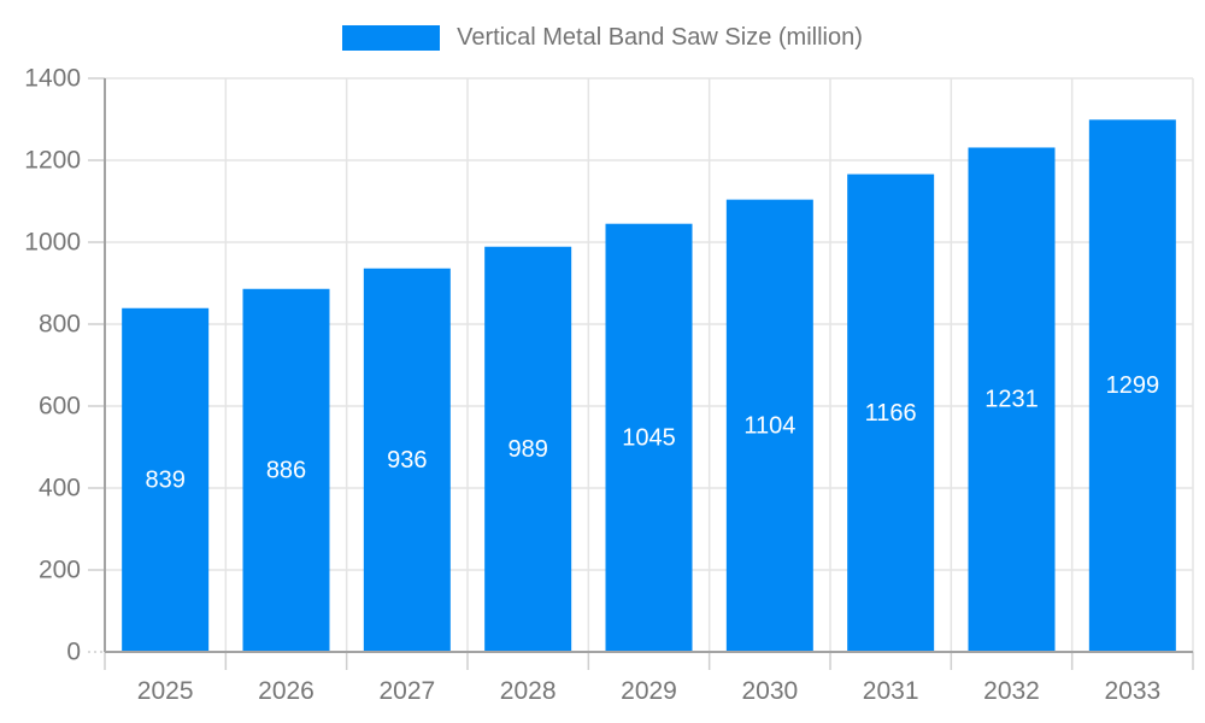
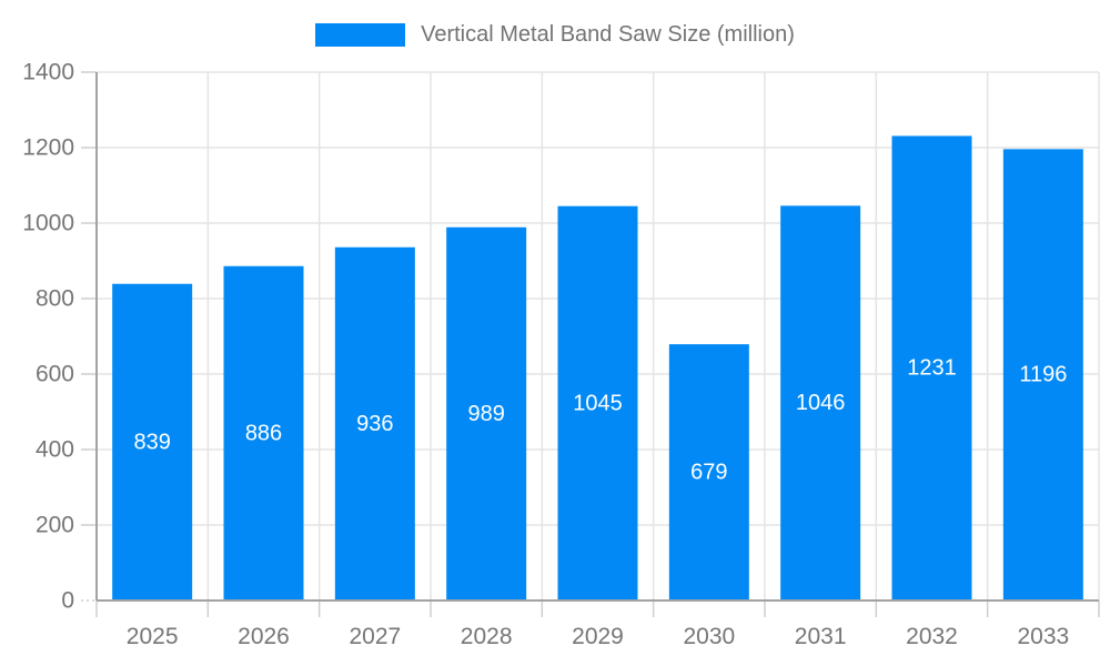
2030: 1104 -> 679
2031: 1166 -> 1046
2033: 1299 -> 1196
